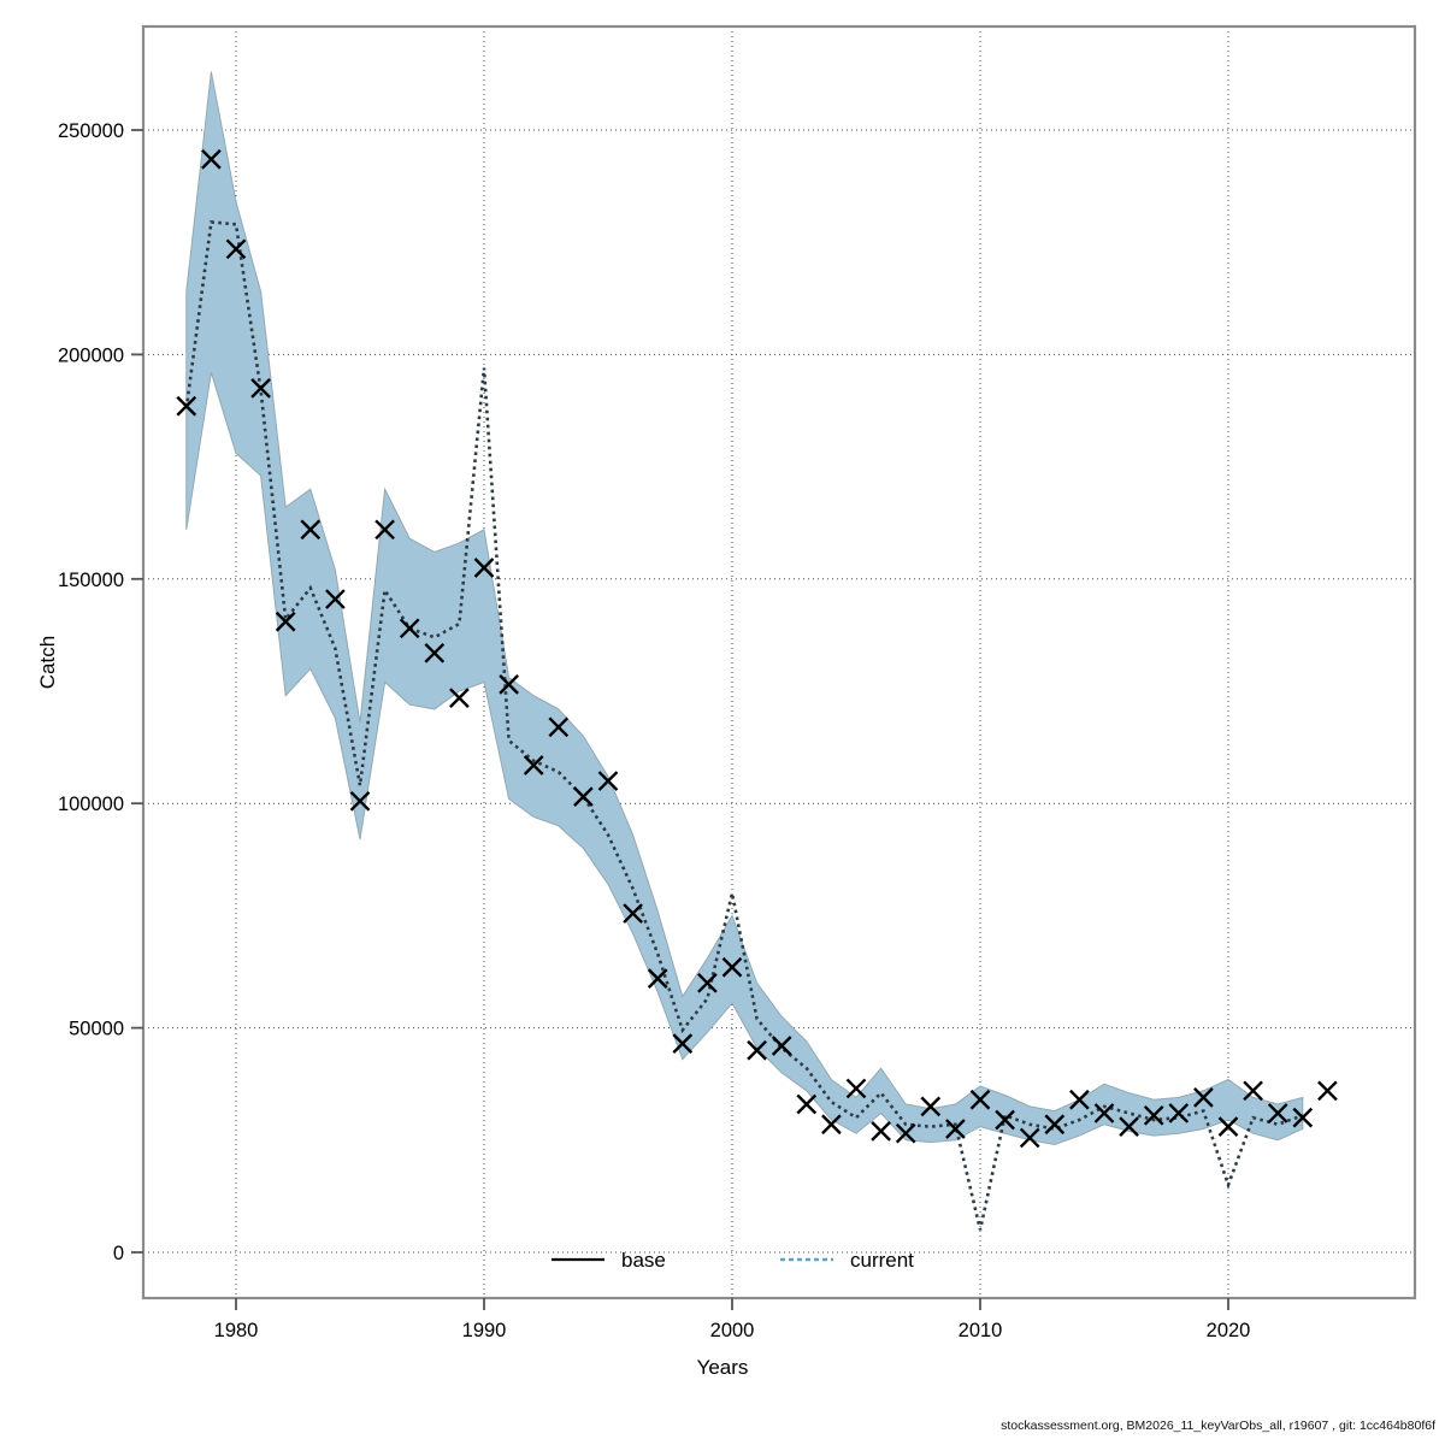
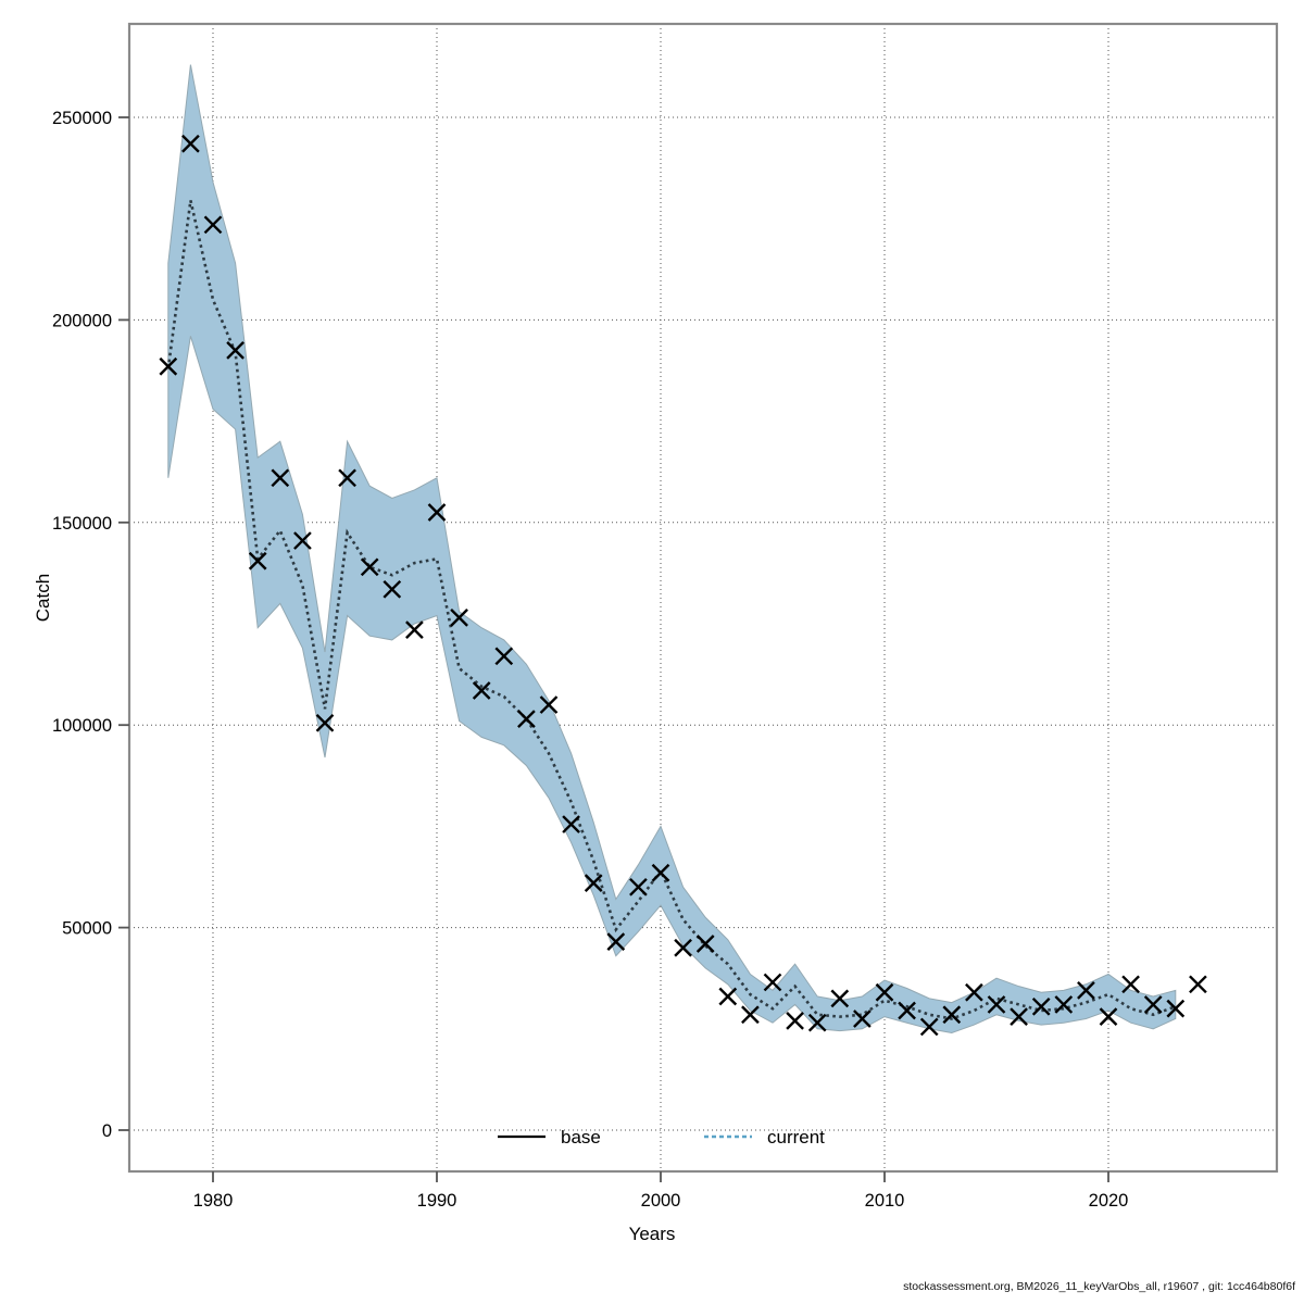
current/1980: 229000 -> 205000
current/1990: 197000 -> 141000
current/2000: 80000 -> 64000
current/2010: 5000 -> 32000
current/2020: 15000 -> 34000
